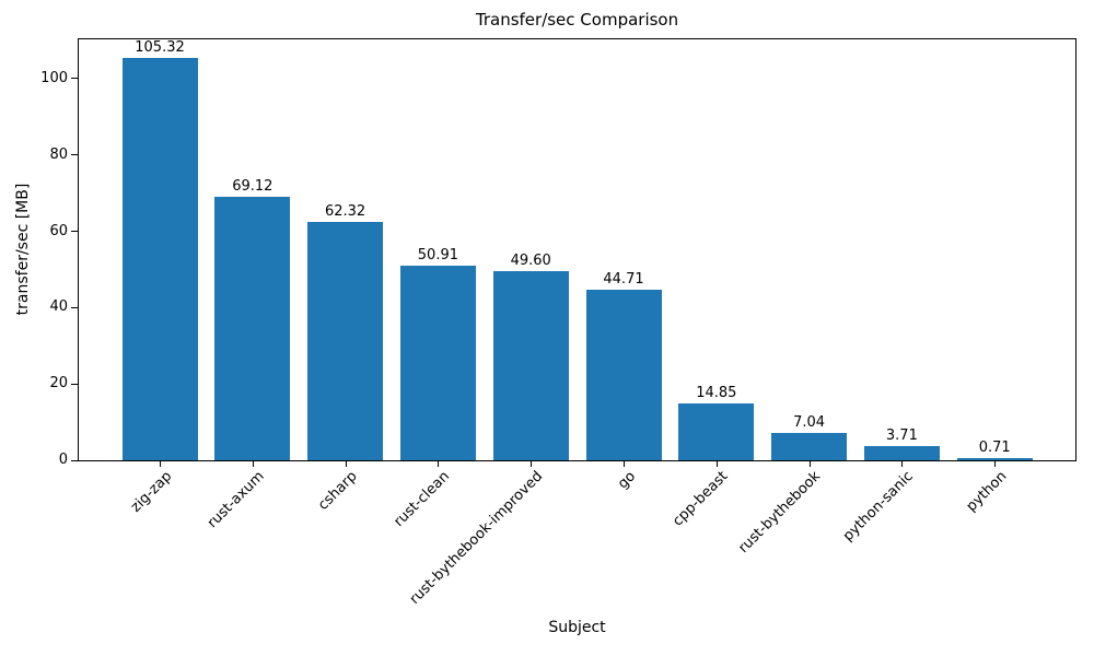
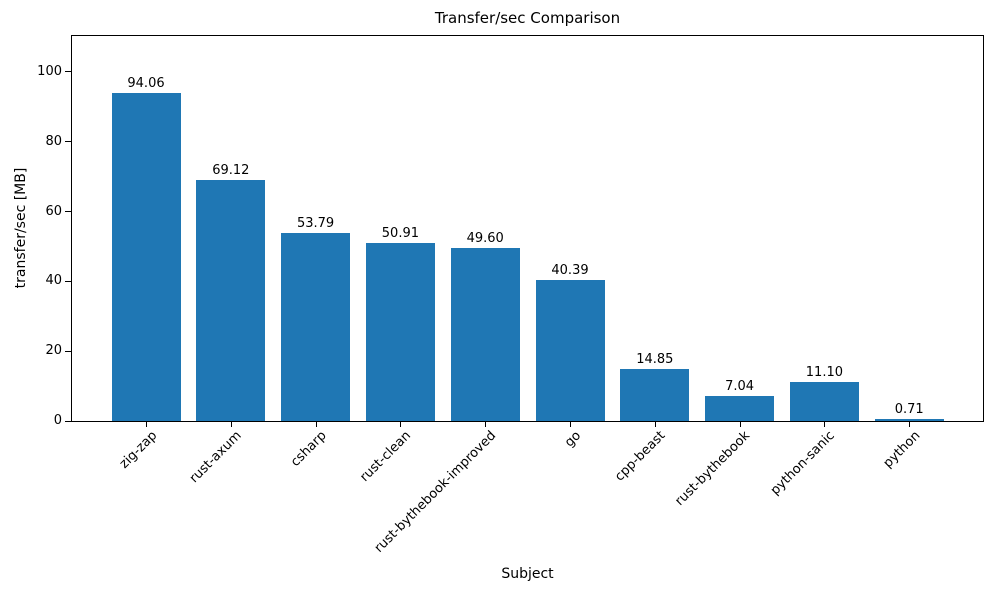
zig-zap: 105.32 -> 94.06
csharp: 62.32 -> 53.79
go: 44.71 -> 40.39
python-sanic: 3.71 -> 11.10
